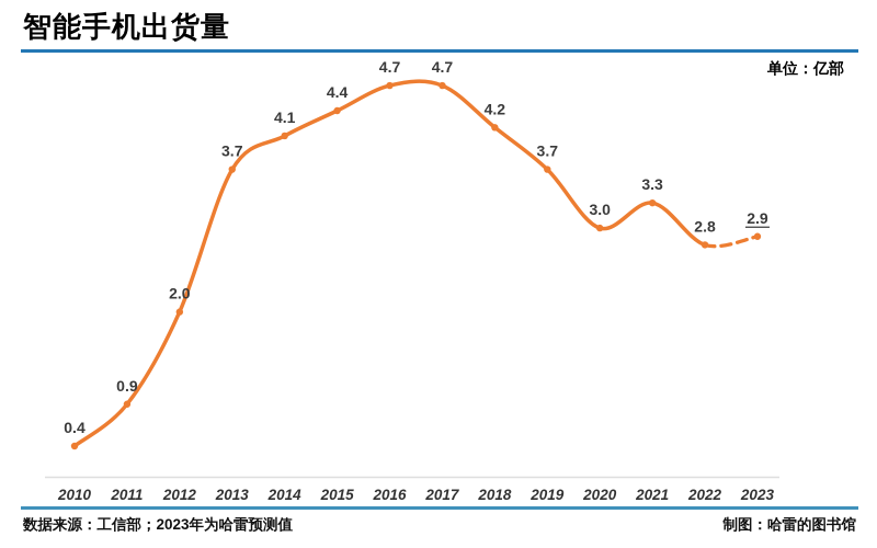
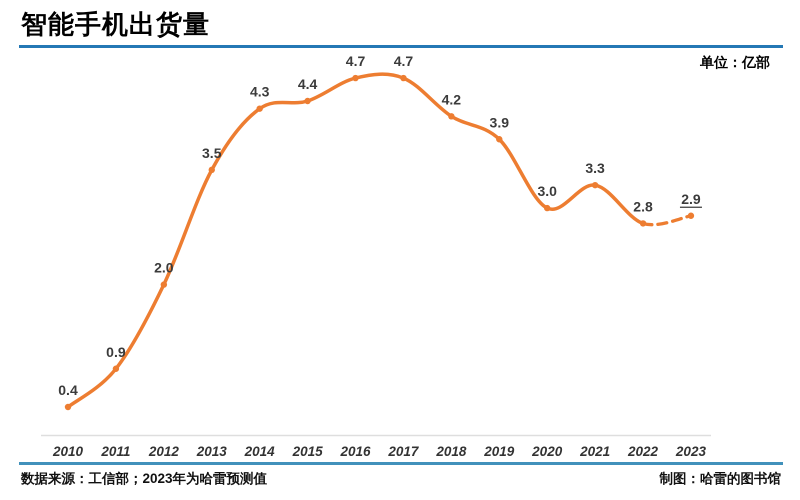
2013: 3.7 -> 3.5
2014: 4.1 -> 4.3
2019: 3.7 -> 3.9
